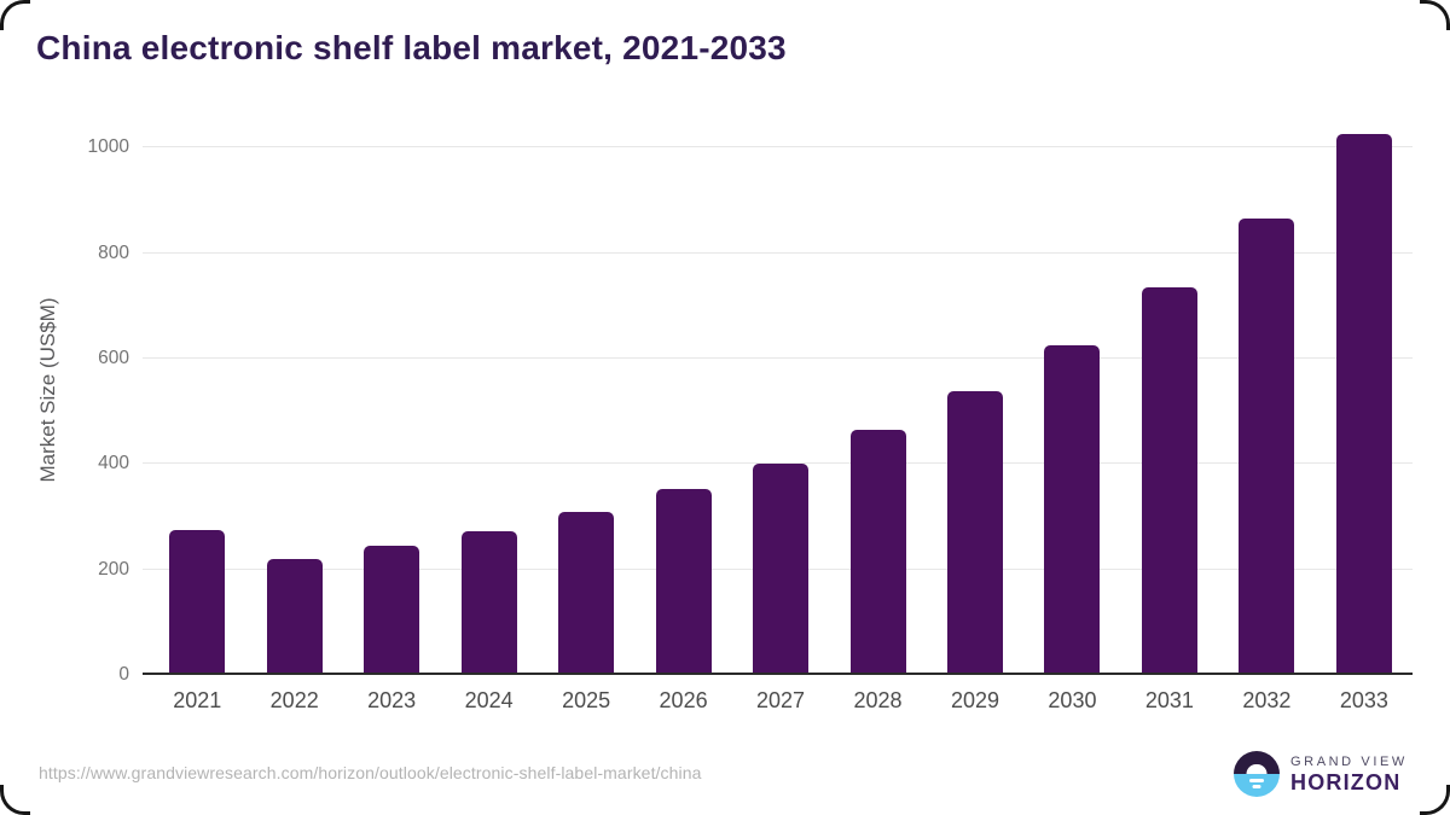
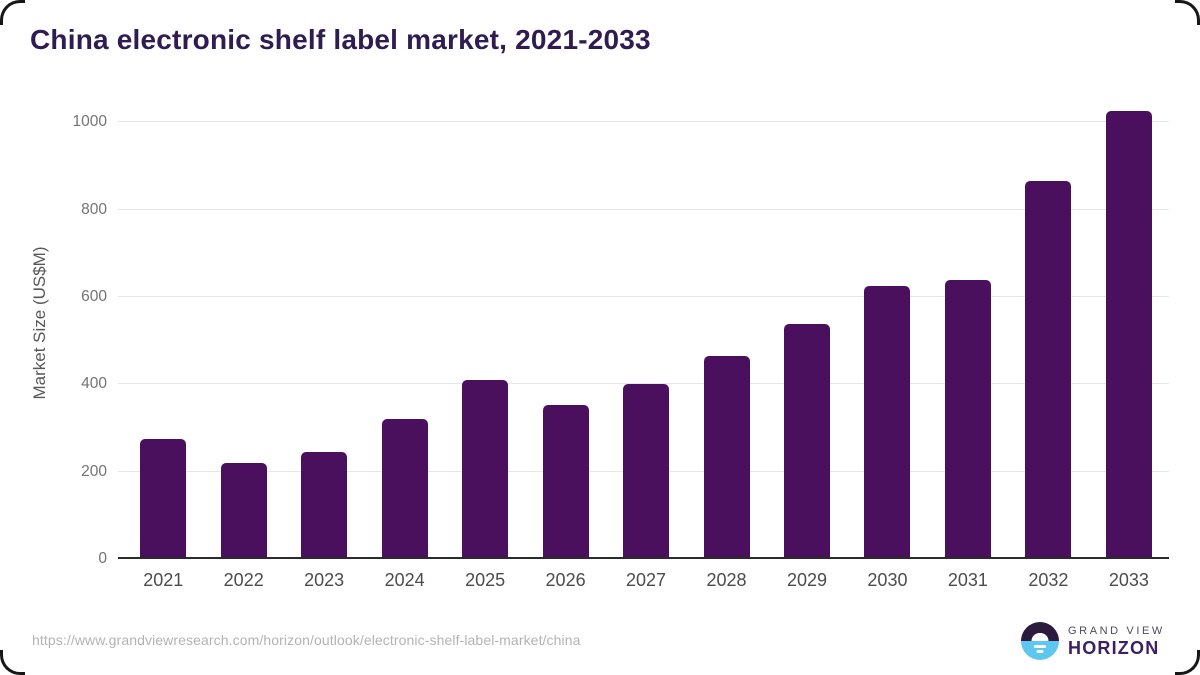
2024: 270 -> 320
2025: 310 -> 410
2031: 740 -> 640
